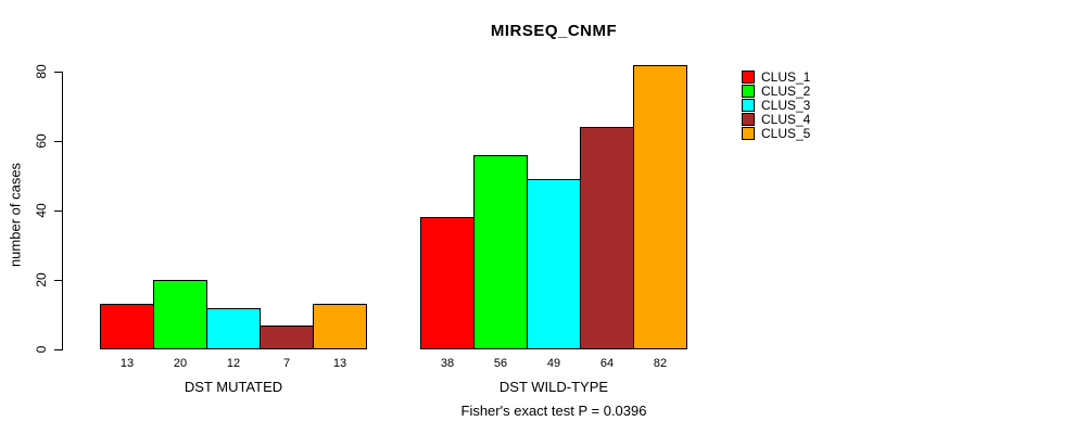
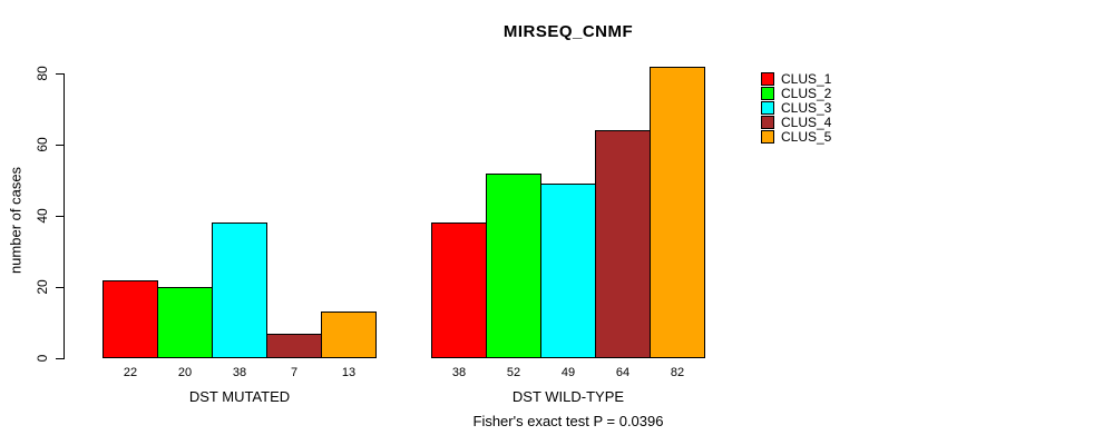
CLUS_1/DST MUTATED: 13 -> 22
CLUS_3/DST MUTATED: 12 -> 38
CLUS_2/DST WILD-TYPE: 56 -> 52
